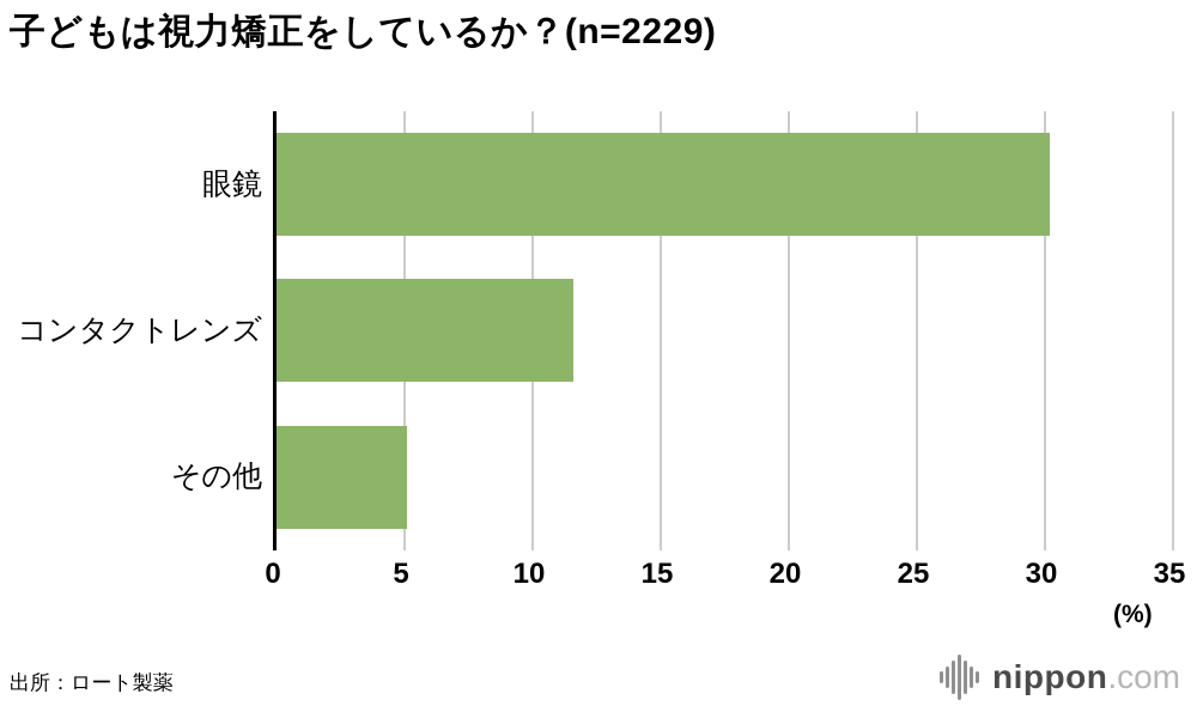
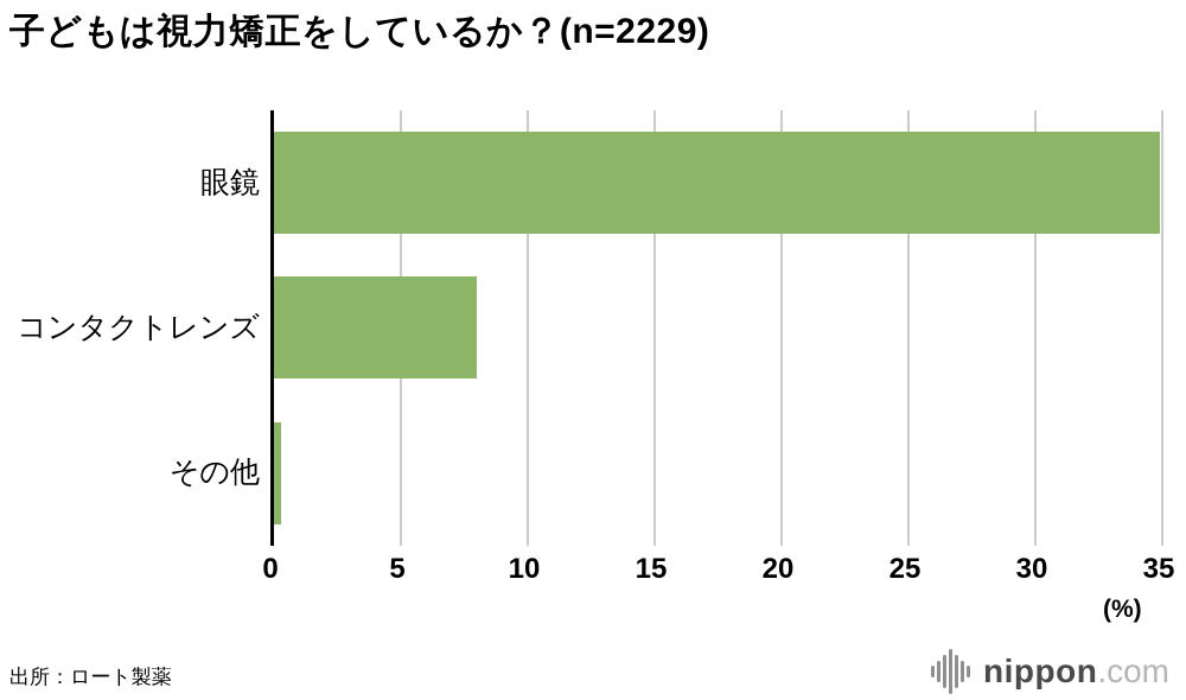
眼鏡: 30.2 -> 34.9
コンタクトレンズ: 11.6 -> 8.0
その他: 5.1 -> 0.3
